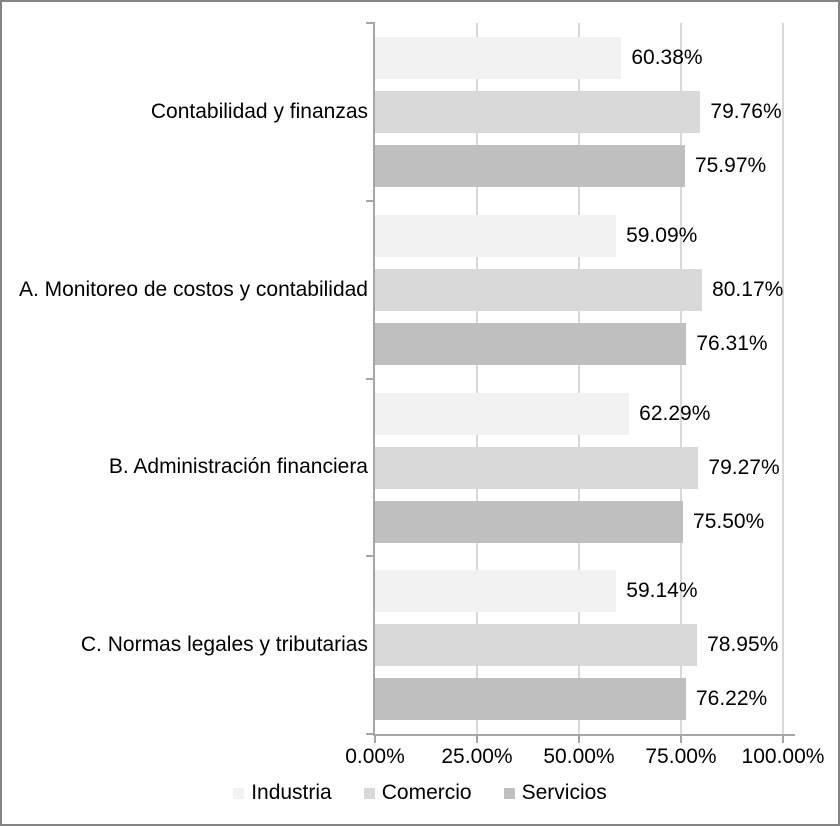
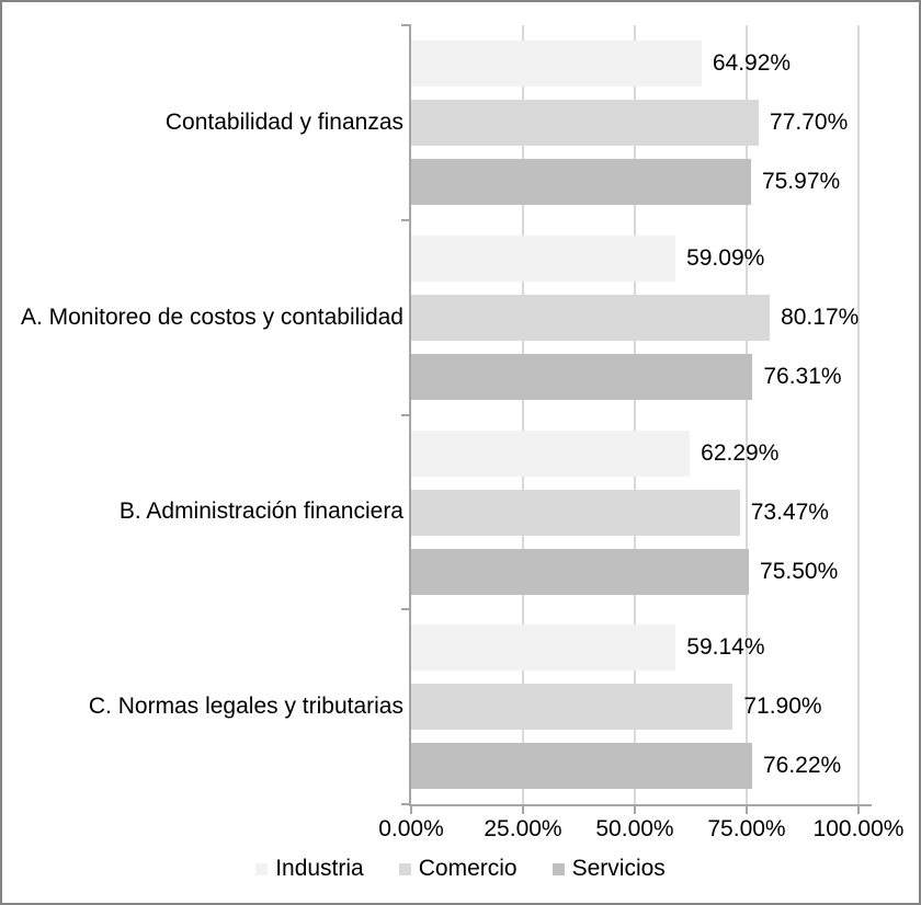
Industria/Contabilidad y finanzas: 60.38% -> 64.92%
Comercio/Contabilidad y finanzas: 79.76% -> 77.70%
Comercio/B. Administración financiera: 79.27% -> 73.47%
Comercio/C. Normas legales y tributarias: 78.95% -> 71.90%
